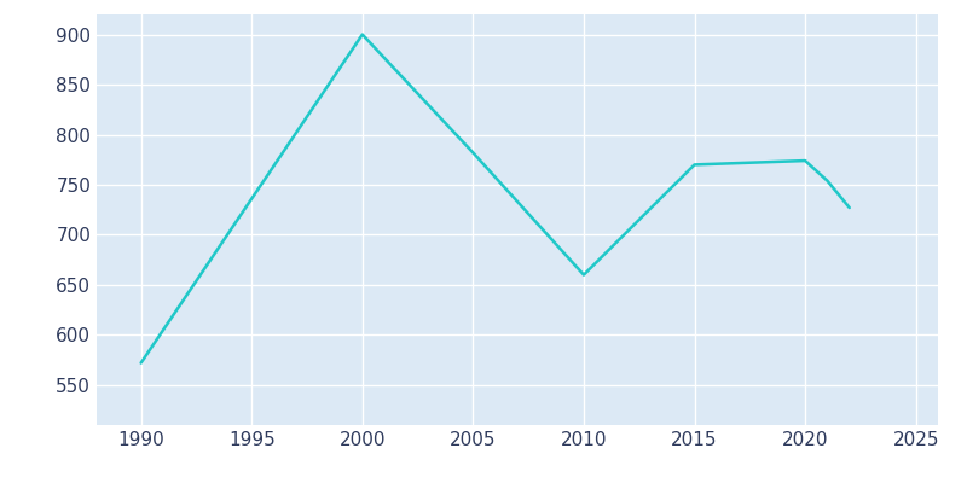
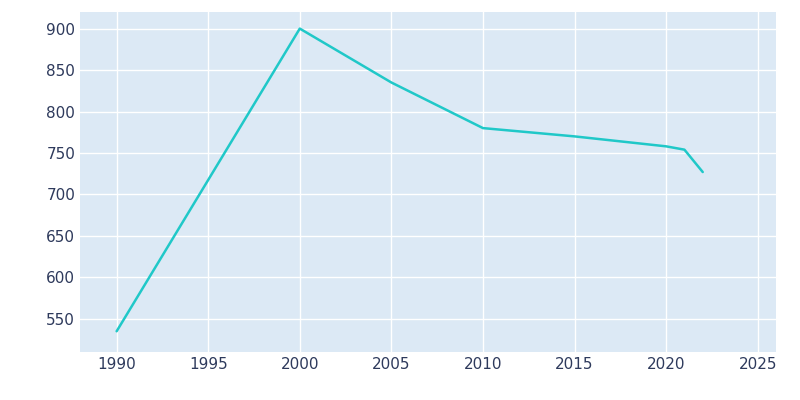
1990: 572 -> 535
2005: 782 -> 835
2010: 660 -> 780
2020: 774 -> 758
